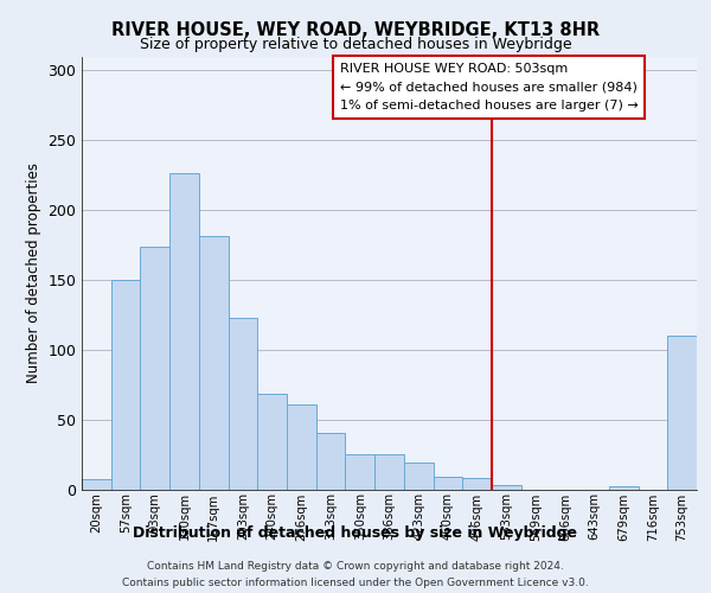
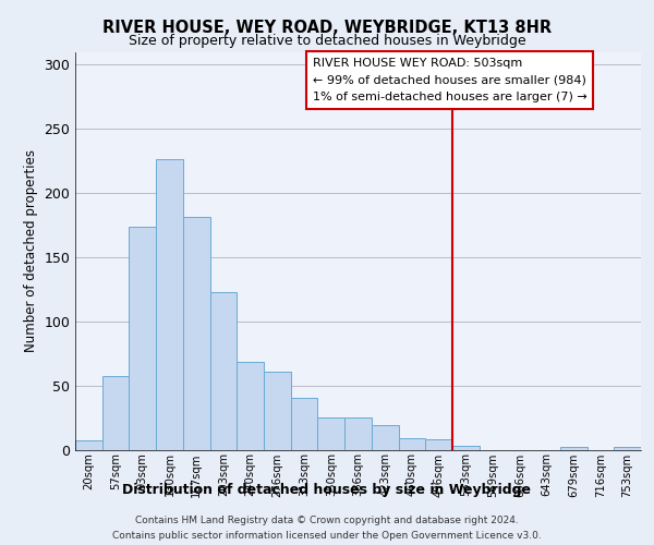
57sqm: 150 -> 57
753sqm: 110 -> 2
